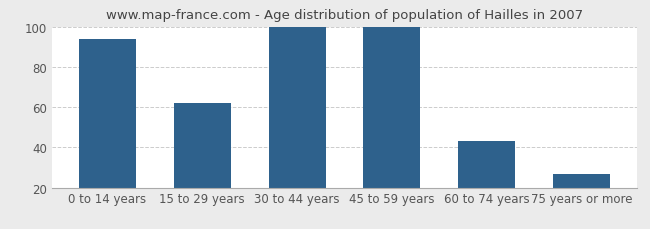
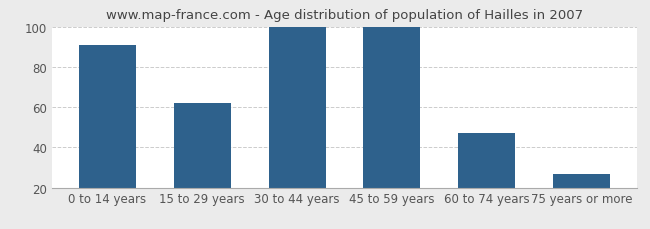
0 to 14 years: 94 -> 91
60 to 74 years: 43 -> 47
